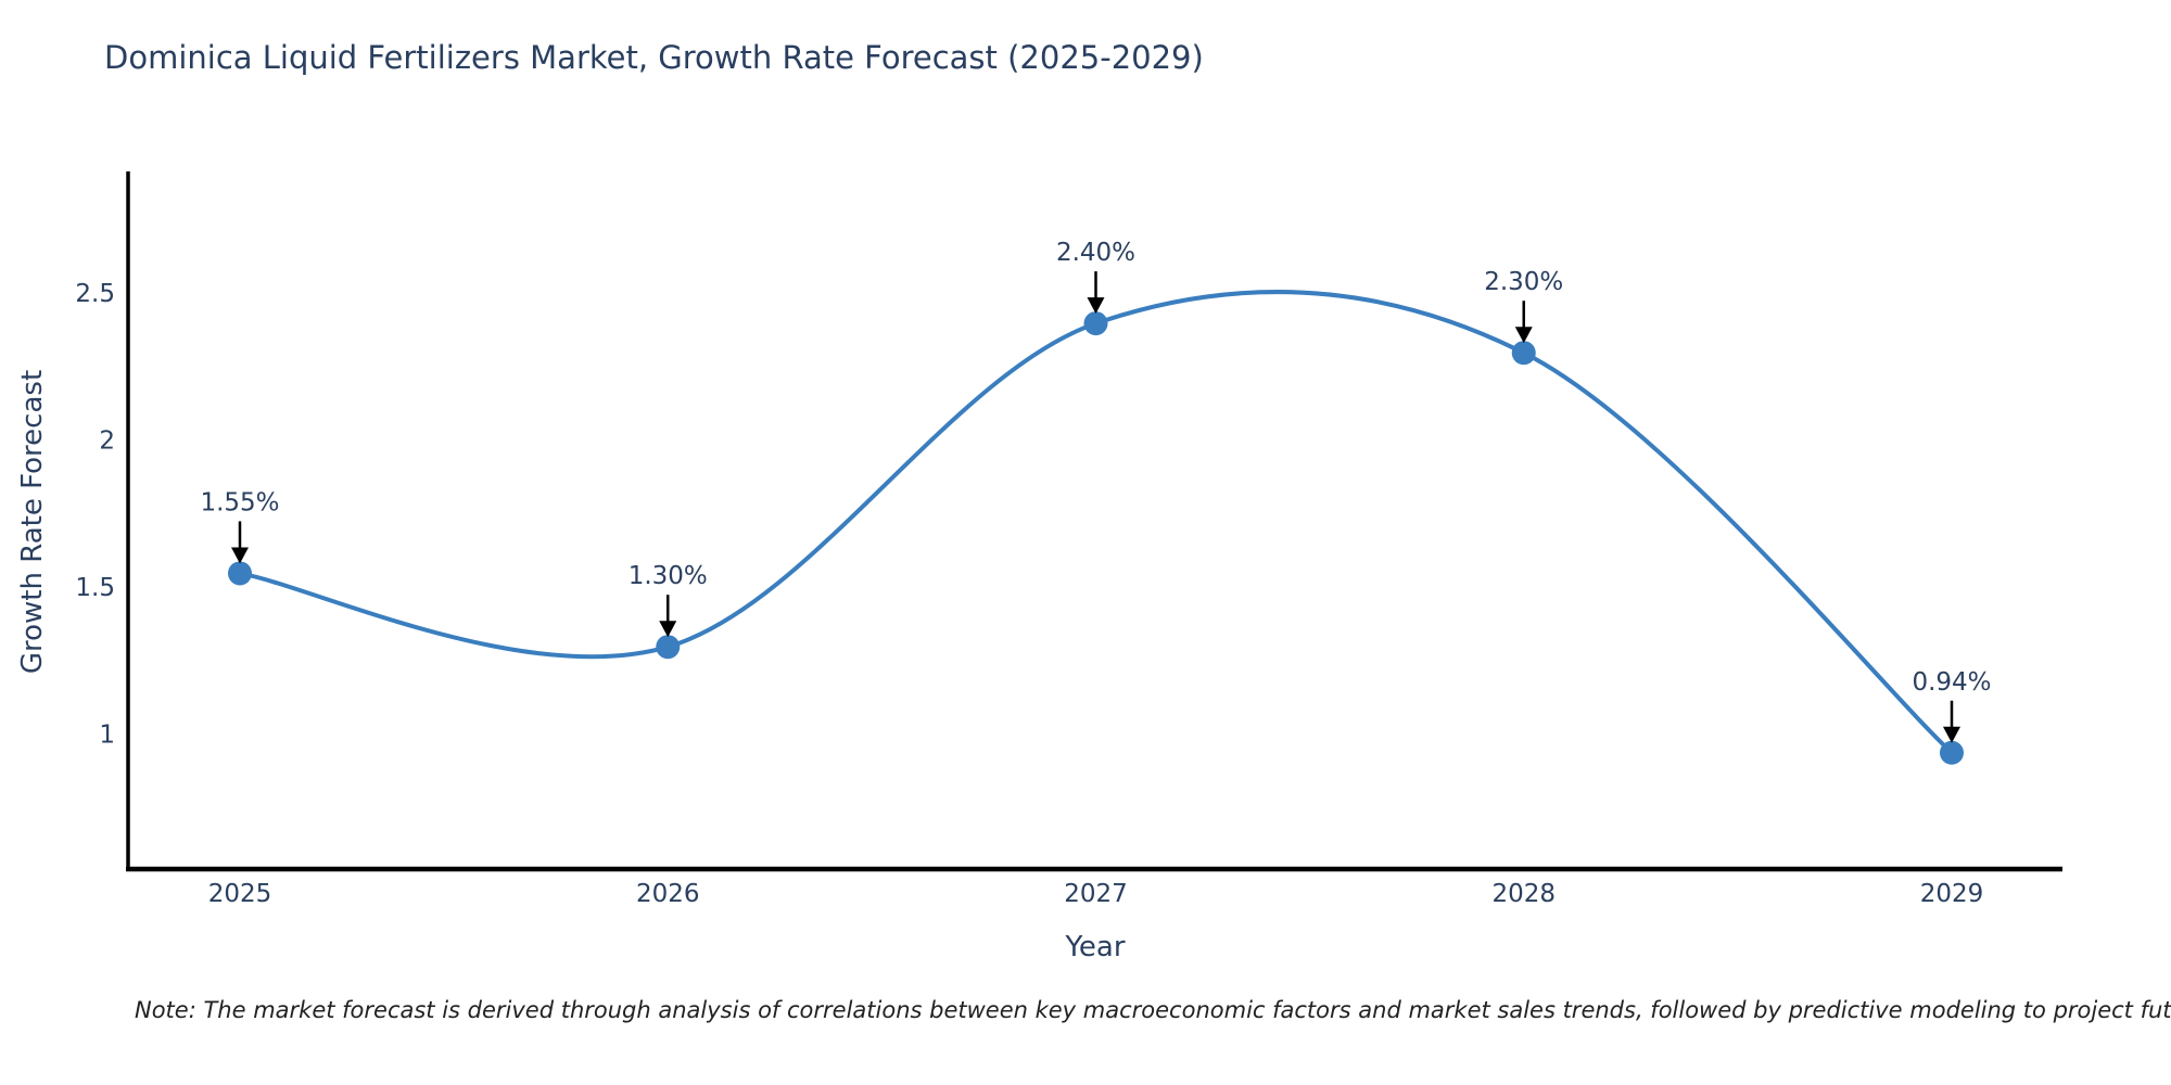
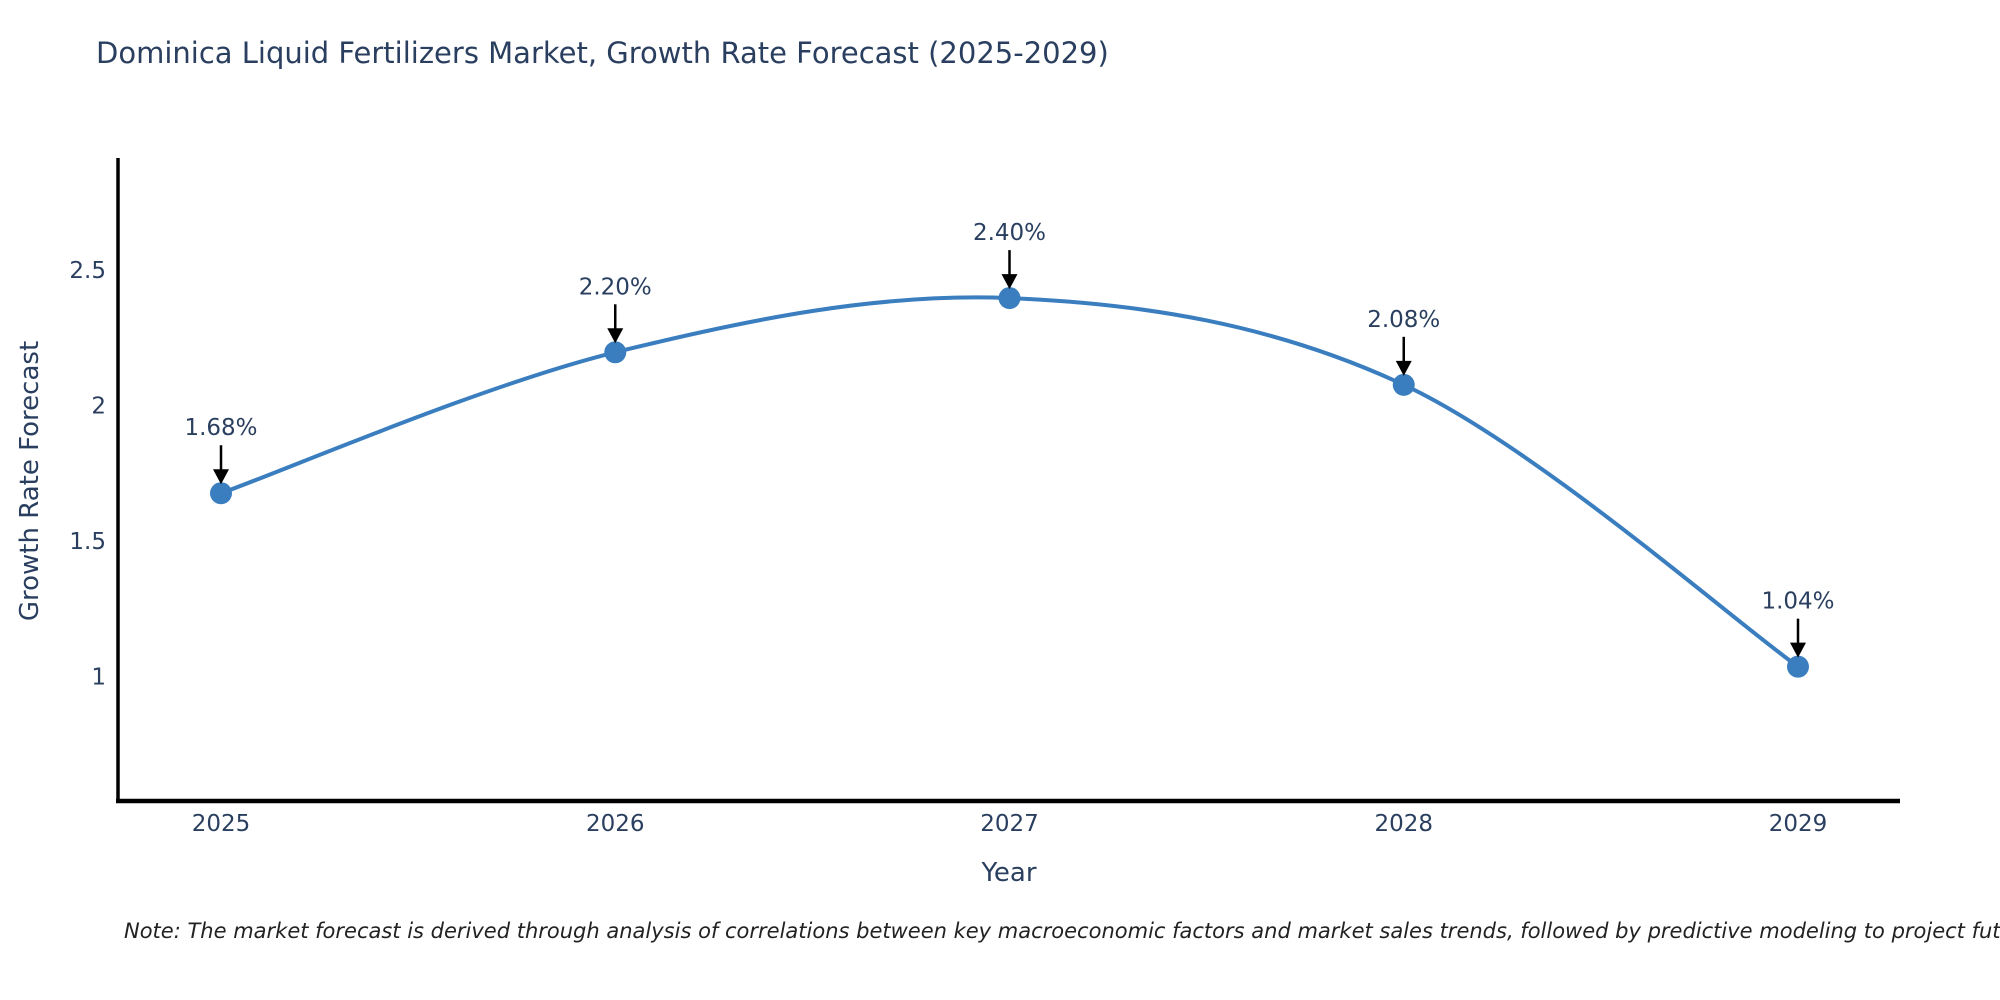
2025: 1.55% -> 1.68%
2026: 1.30% -> 2.20%
2028: 2.30% -> 2.08%
2029: 0.94% -> 1.04%
